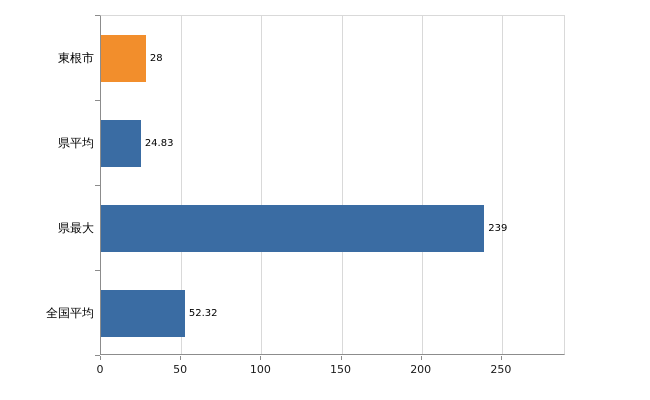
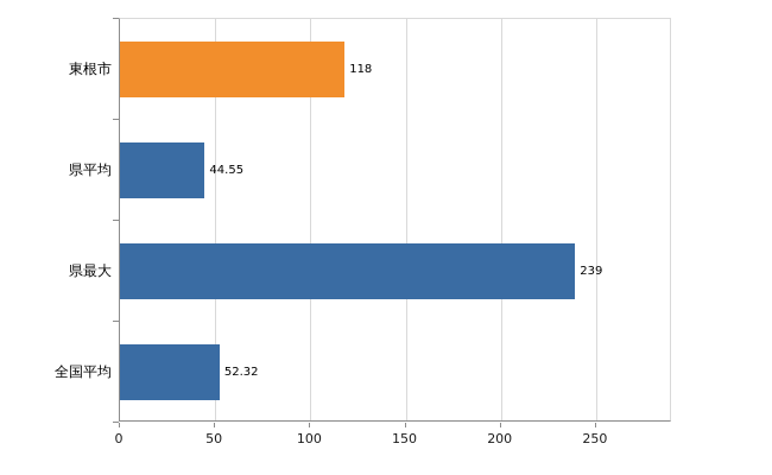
東根市: 28 -> 118
県平均: 24.83 -> 44.55
